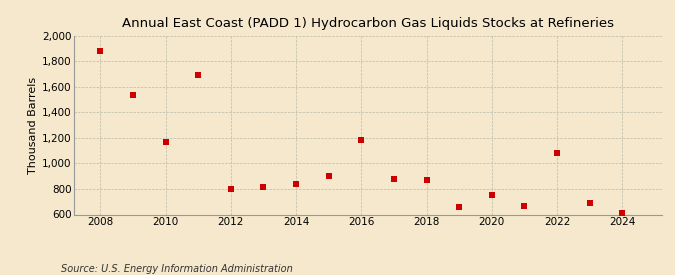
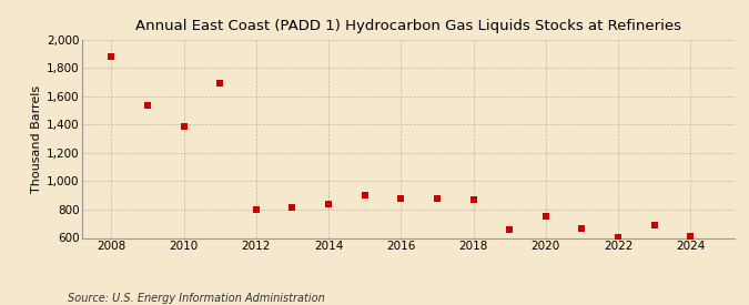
2010: 1,170 -> 1,390
2016: 1,180 -> 880
2022: 1,080 -> 600
